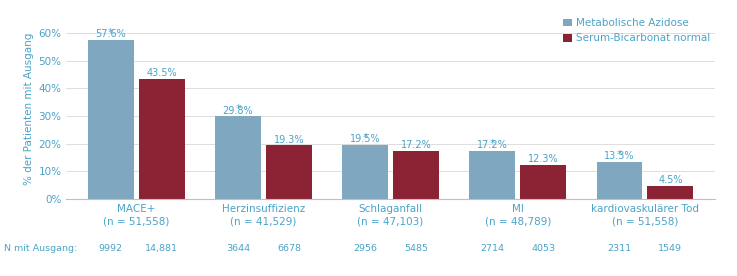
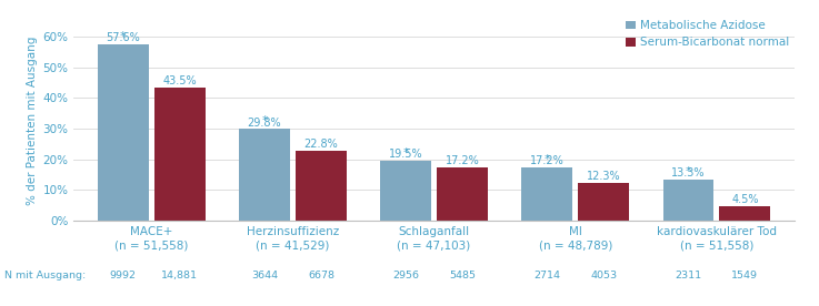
Serum-Bicarbonat normal/Herzinsuffizienz (n = 41,529): 19.3% -> 22.8%
